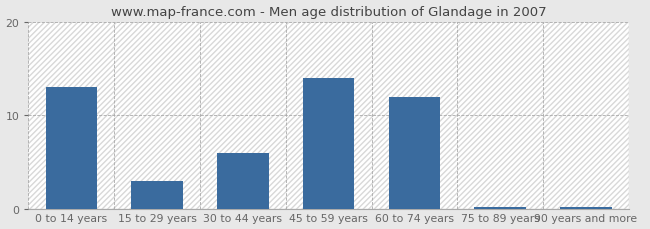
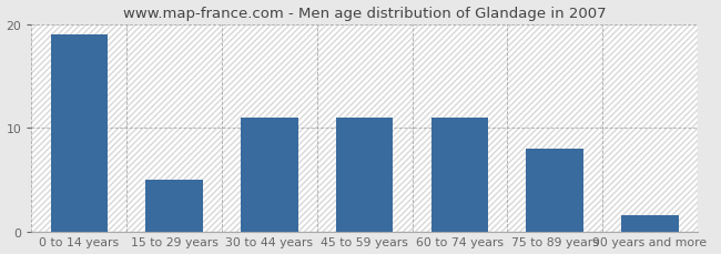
0 to 14 years: 13.0 -> 19.0
15 to 29 years: 3.0 -> 5.0
30 to 44 years: 6.0 -> 11.0
45 to 59 years: 14.0 -> 11.0
60 to 74 years: 12.0 -> 11.0
75 to 89 years: 0.2 -> 8.0
90 years and more: 0.2 -> 1.6
